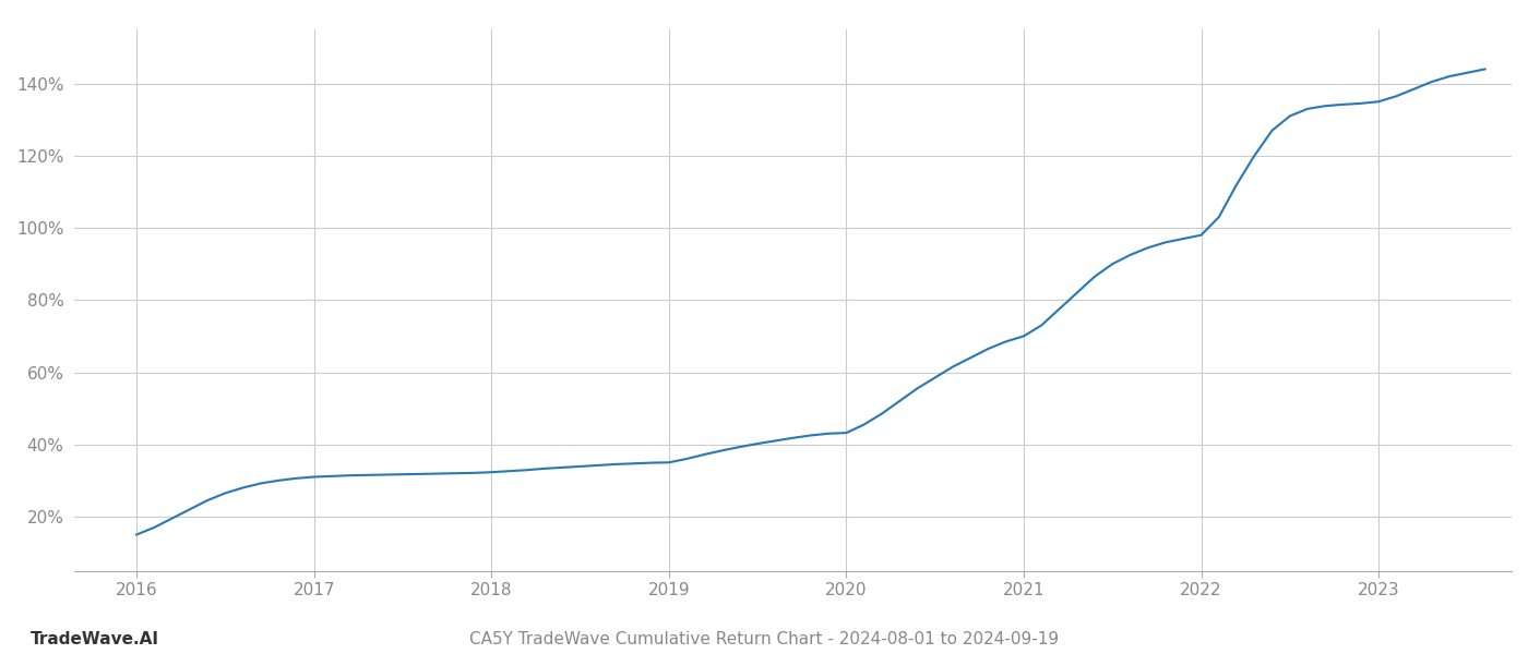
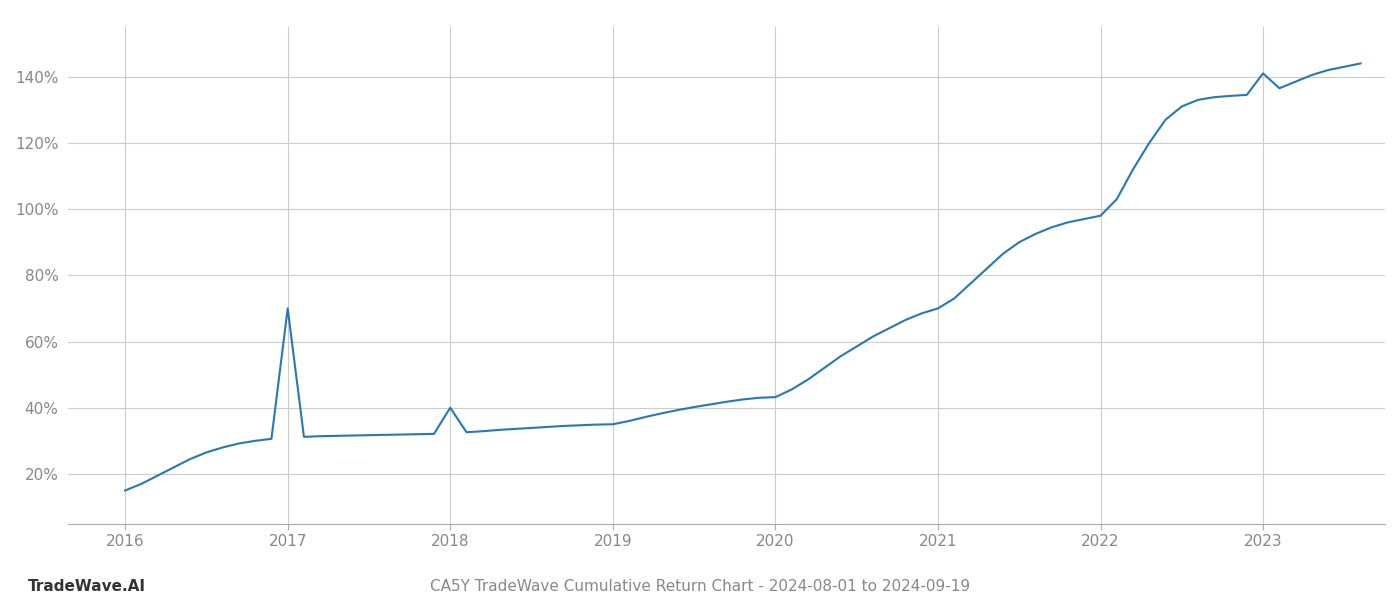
2017: 31.0% -> 70.0%
2018: 32.3% -> 40.0%
2023: 135.0% -> 141.0%
